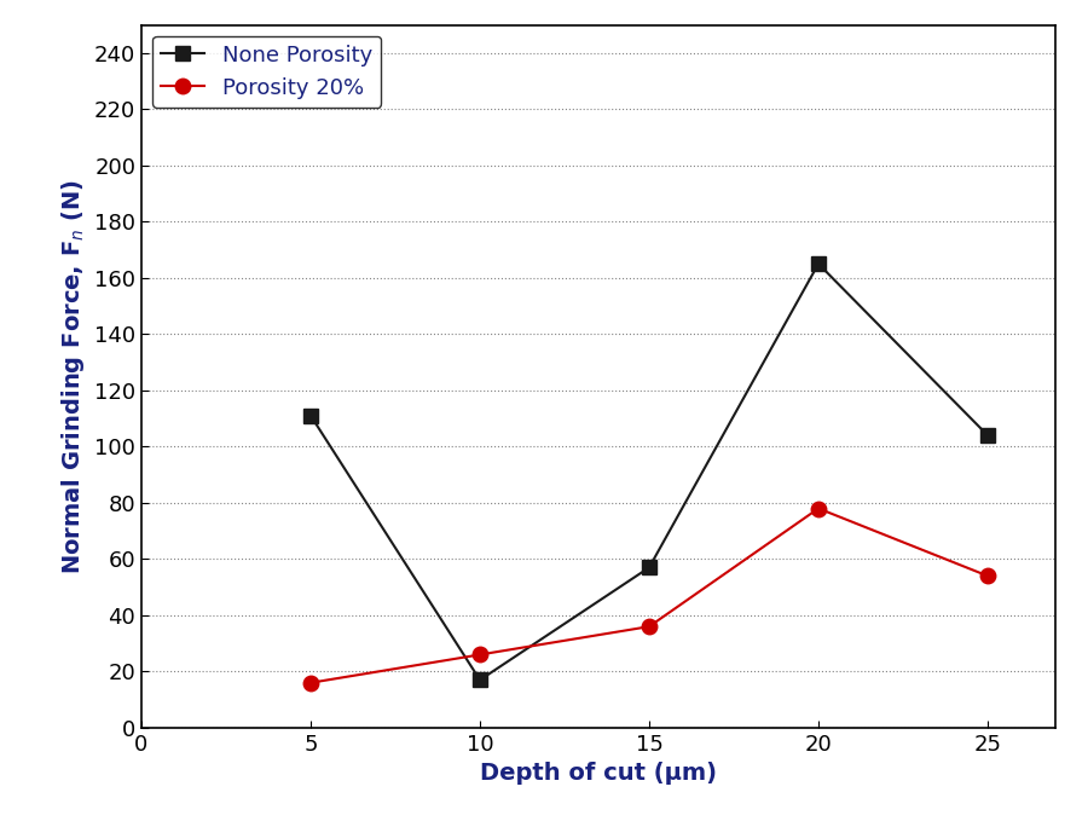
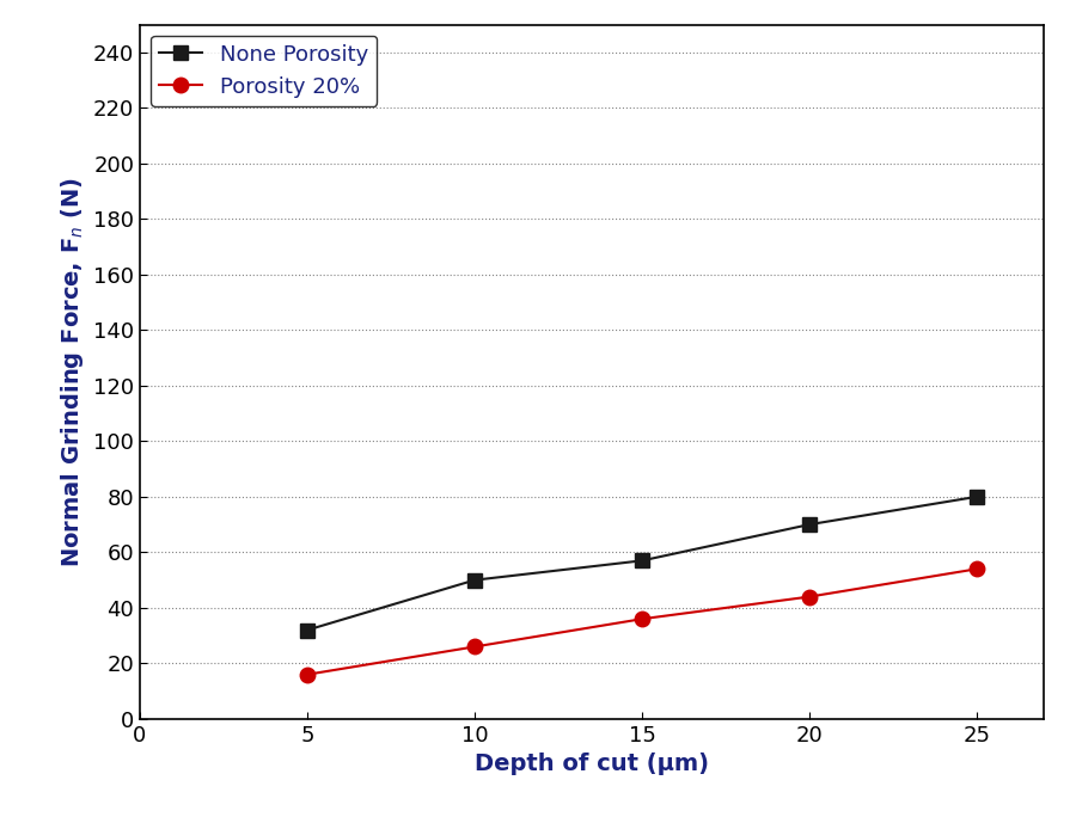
None Porosity/5: 111 -> 32
None Porosity/10: 17 -> 50
None Porosity/20: 165 -> 70
Porosity 20%/20: 78 -> 44
None Porosity/25: 104 -> 80
